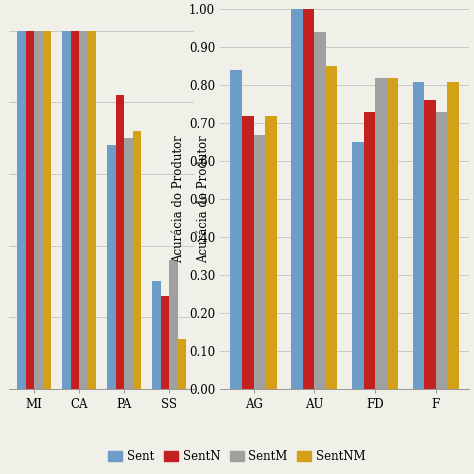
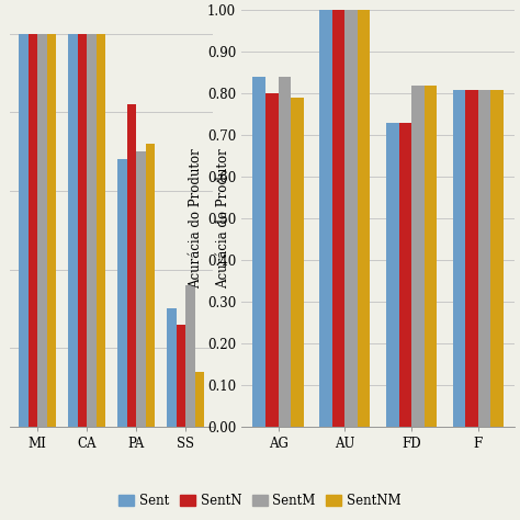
SentN/AG: 0.72 -> 0.80
SentM/AG: 0.67 -> 0.84
SentNM/AG: 0.72 -> 0.79
SentM/AU: 0.94 -> 1.00
SentNM/AU: 0.85 -> 1.00
Sent/FD: 0.65 -> 0.73
SentN/F: 0.76 -> 0.81
SentM/F: 0.73 -> 0.81
